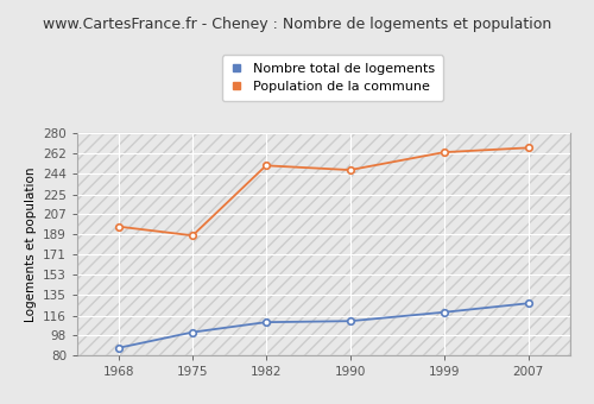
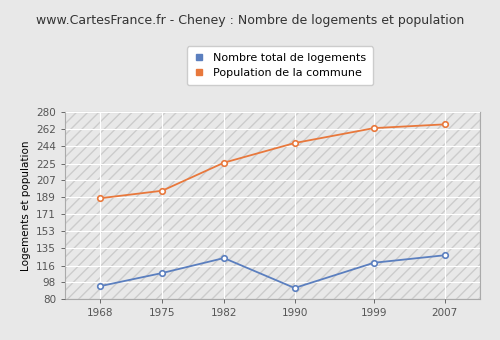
Nombre total de logements/1968: 87 -> 94
Population de la commune/1968: 196 -> 188
Nombre total de logements/1975: 101 -> 108
Population de la commune/1975: 188 -> 196
Nombre total de logements/1982: 110 -> 124
Population de la commune/1982: 251 -> 226
Nombre total de logements/1990: 111 -> 92
